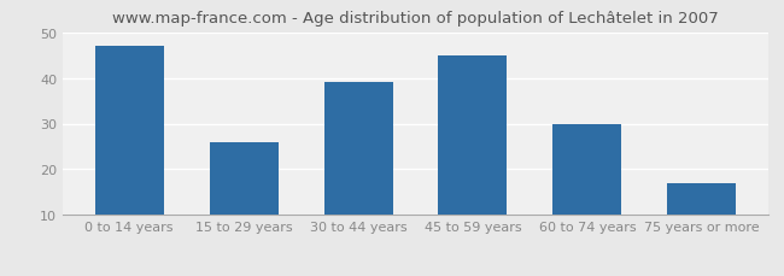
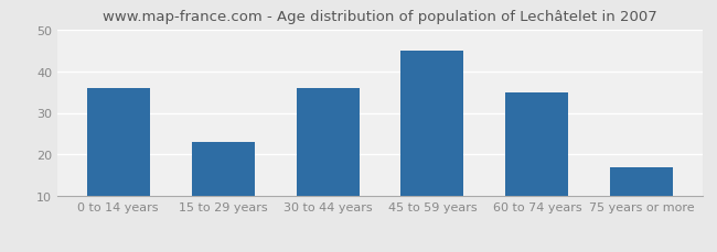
0 to 14 years: 47 -> 36
15 to 29 years: 26 -> 23
30 to 44 years: 39 -> 36
60 to 74 years: 30 -> 35
